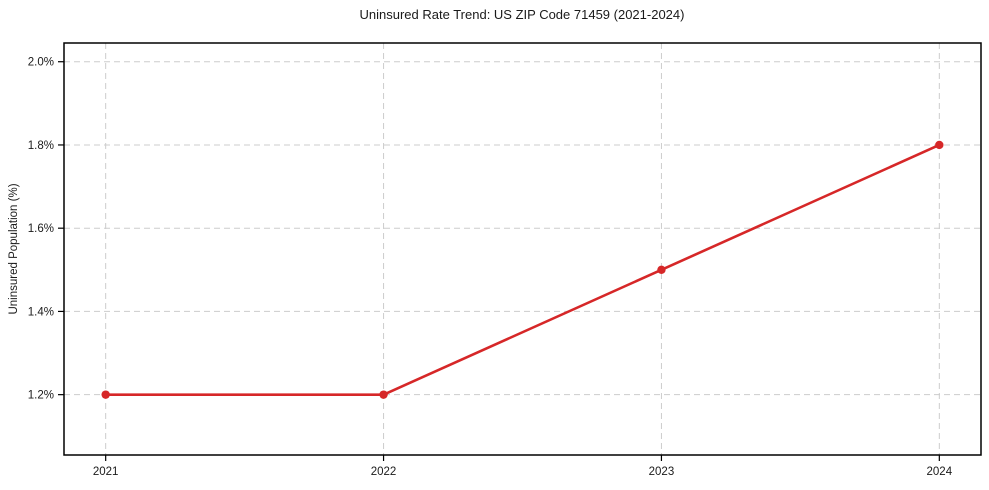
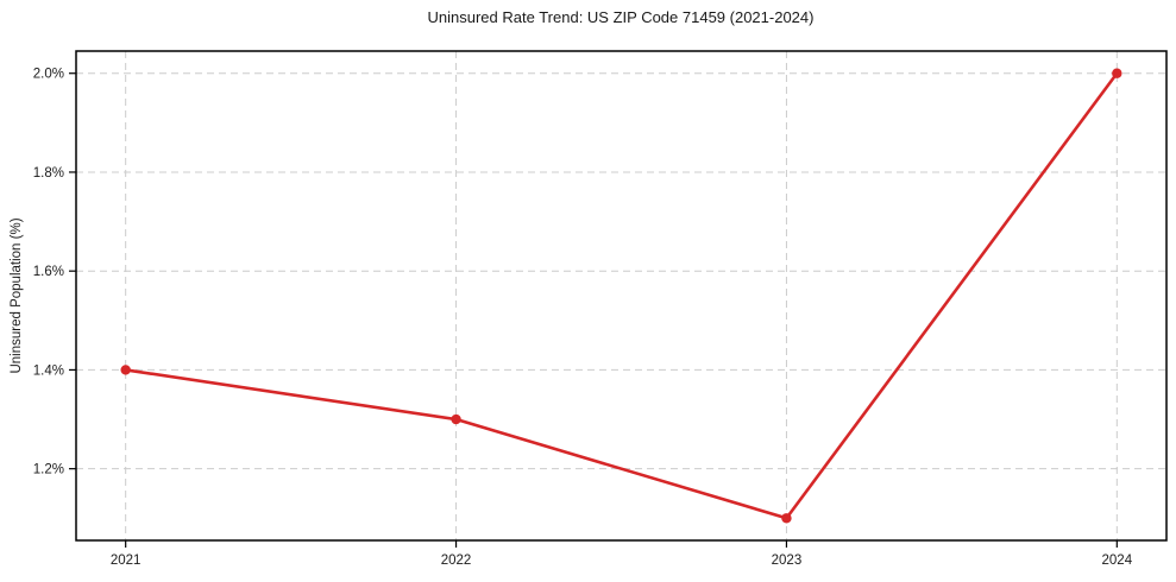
2021: 1.2% -> 1.4%
2022: 1.2% -> 1.3%
2023: 1.5% -> 1.1%
2024: 1.8% -> 2.0%
